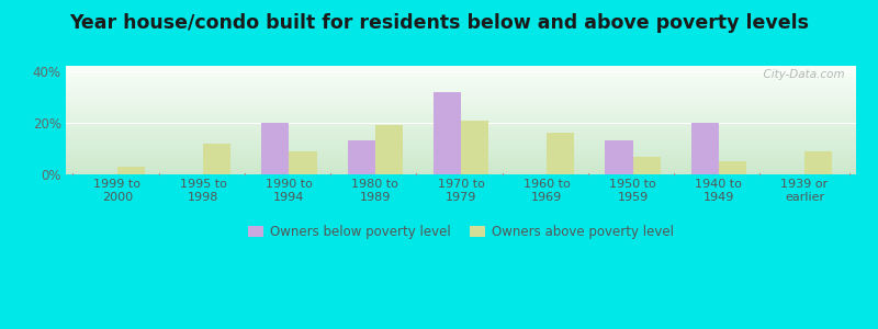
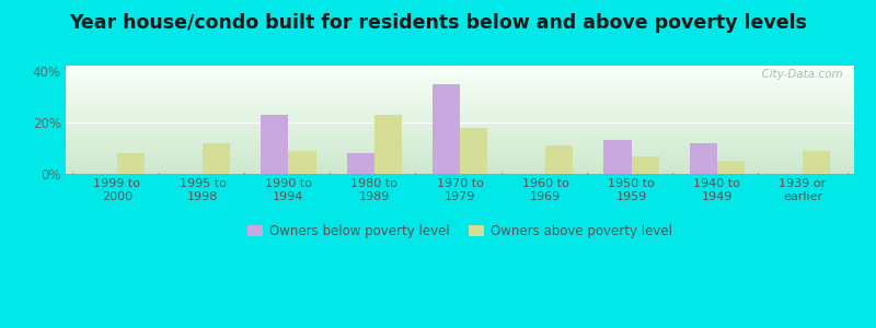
Owners above poverty level/1999 to 2000: 3% -> 8%
Owners below poverty level/1990 to 1994: 20% -> 23%
Owners below poverty level/1980 to 1989: 13% -> 8%
Owners above poverty level/1980 to 1989: 19% -> 23%
Owners below poverty level/1970 to 1979: 32% -> 35%
Owners above poverty level/1970 to 1979: 21% -> 18%
Owners above poverty level/1960 to 1969: 16% -> 11%
Owners below poverty level/1940 to 1949: 20% -> 12%
